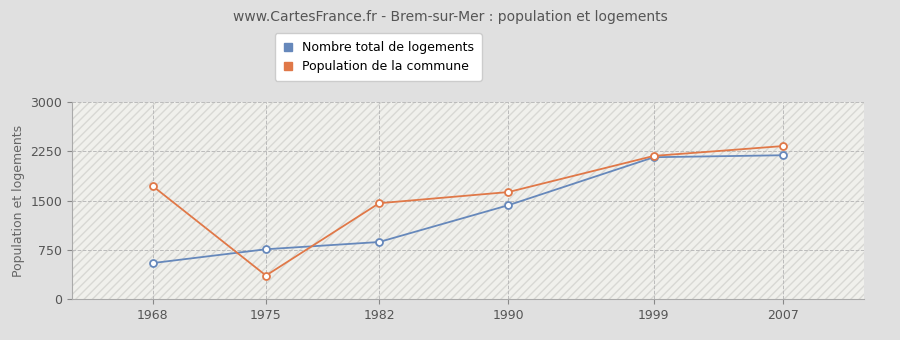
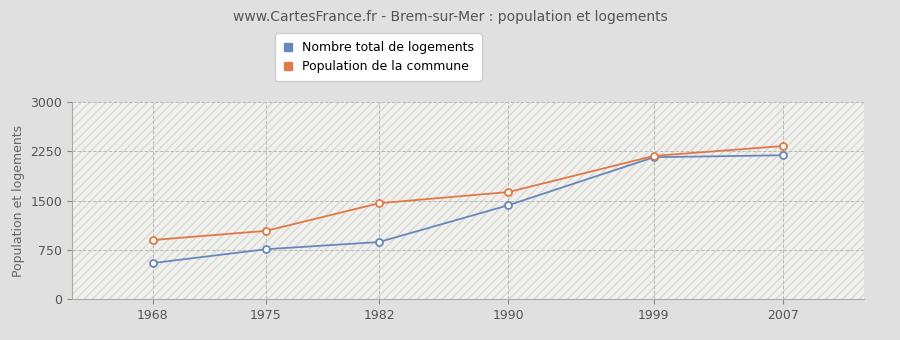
Population de la commune/1968: 1720 -> 900
Population de la commune/1975: 360 -> 1040
